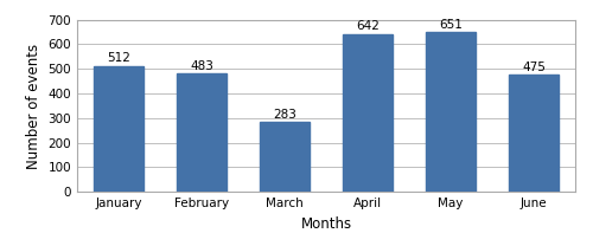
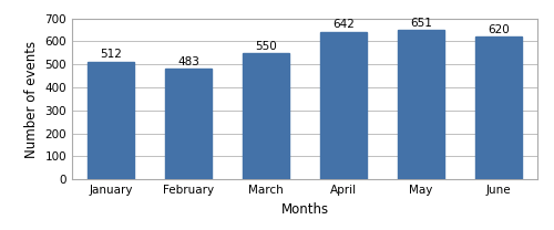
March: 283 -> 550
June: 475 -> 620
